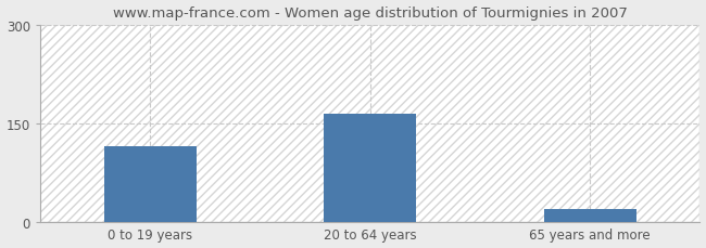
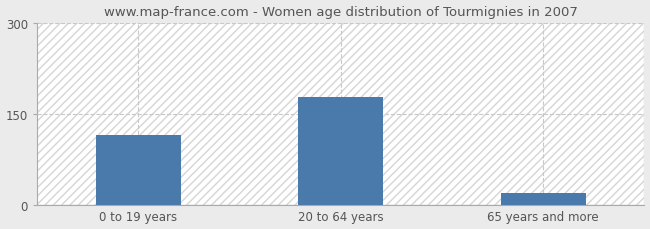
20 to 64 years: 164 -> 178
